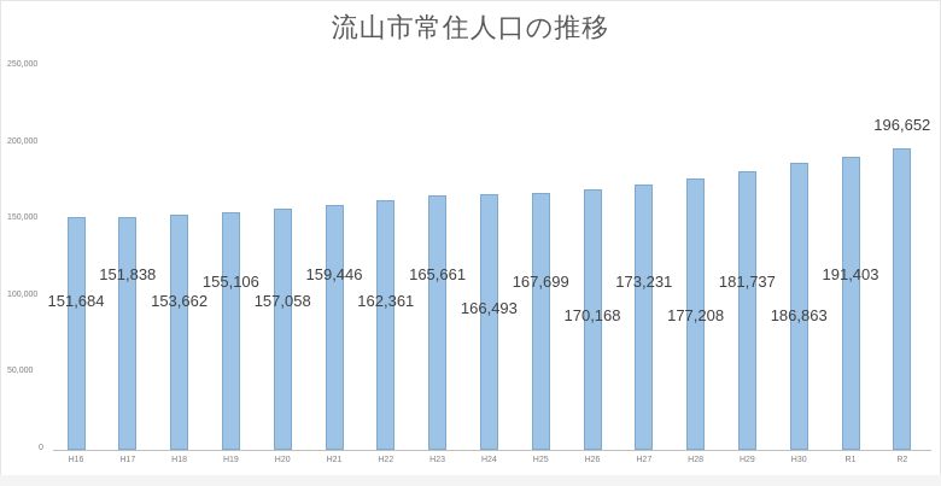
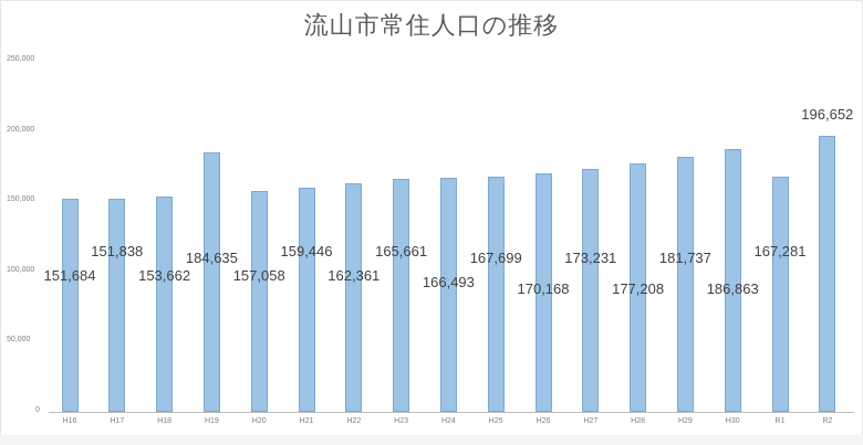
H19: 155,106 -> 184,635
R1: 191,403 -> 167,281
